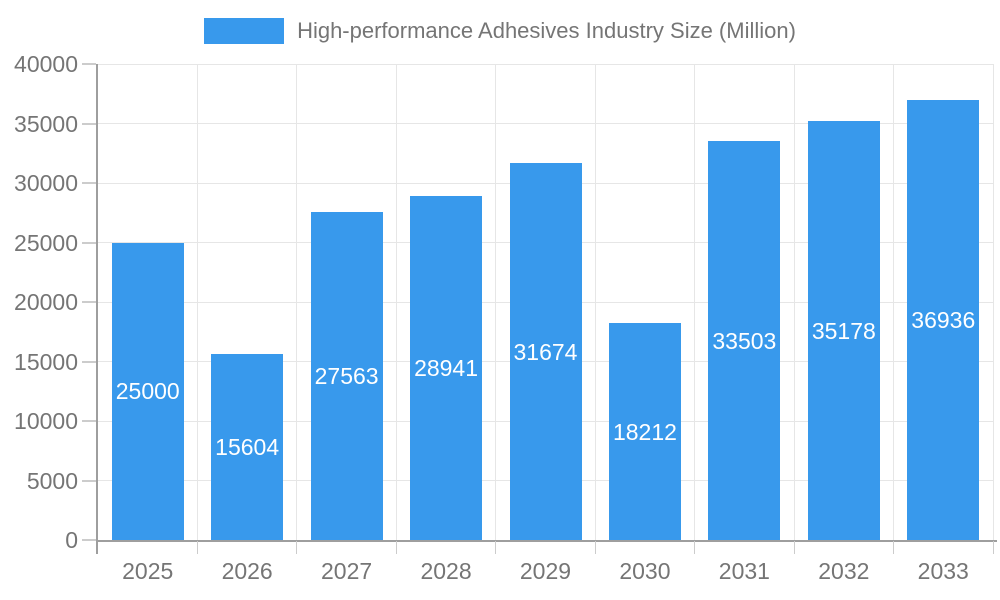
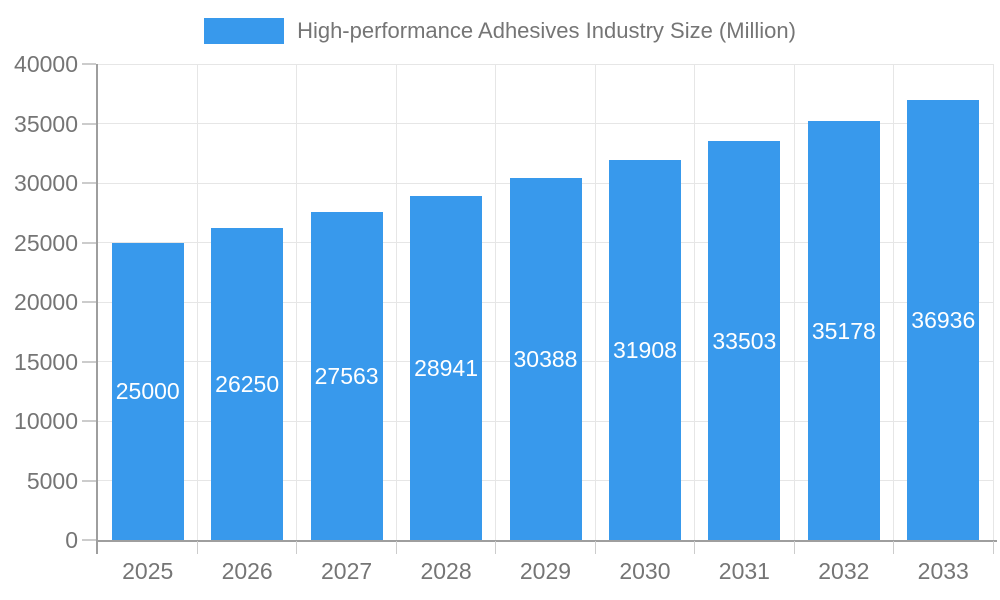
2026: 15604 -> 26250
2029: 31674 -> 30388
2030: 18212 -> 31908
